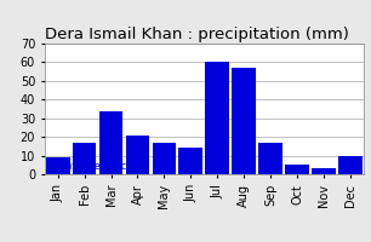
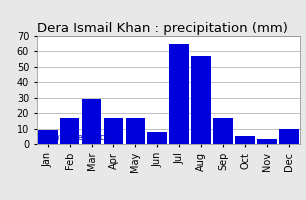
Mar: 34 -> 29
Apr: 21 -> 17
Jun: 14 -> 8
Jul: 60 -> 65
